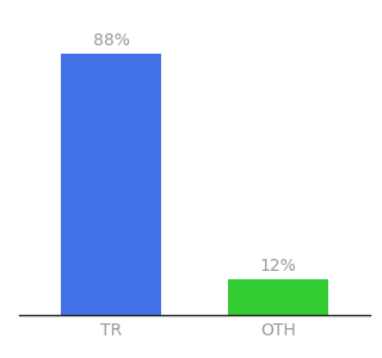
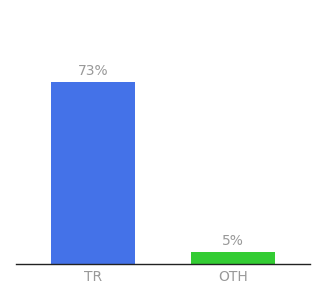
TR: 88% -> 73%
OTH: 12% -> 5%
